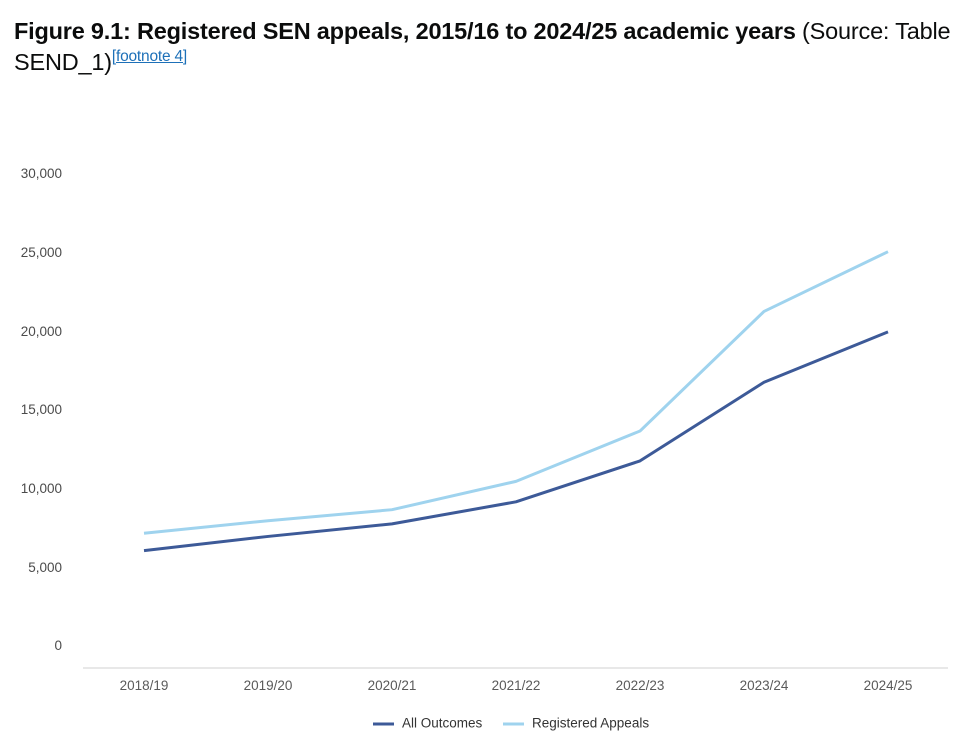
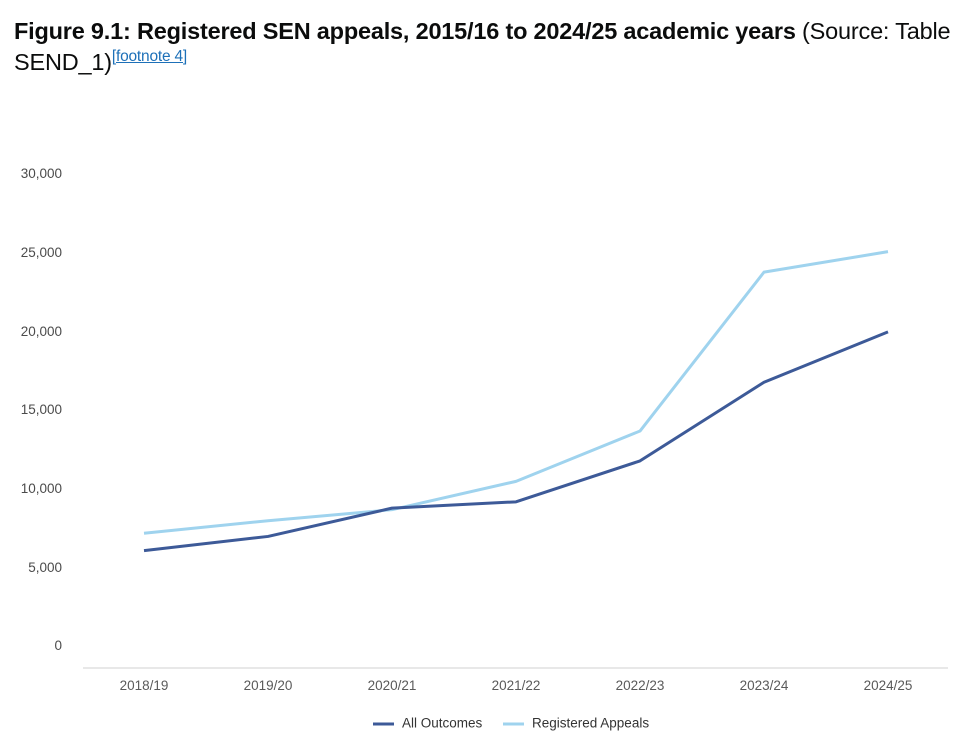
All Outcomes/2020/21: 7700 -> 8700
Registered Appeals/2023/24: 21200 -> 23700
